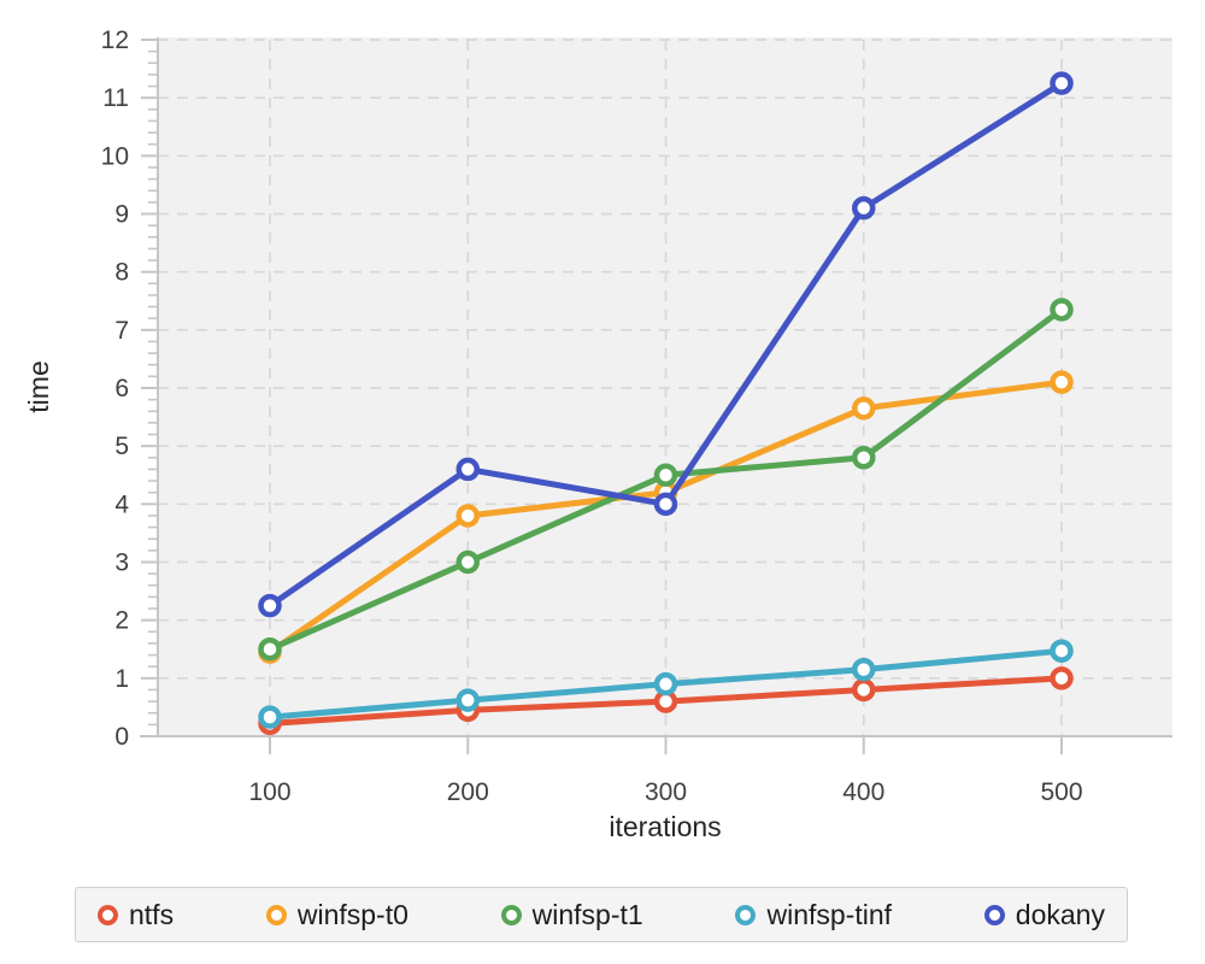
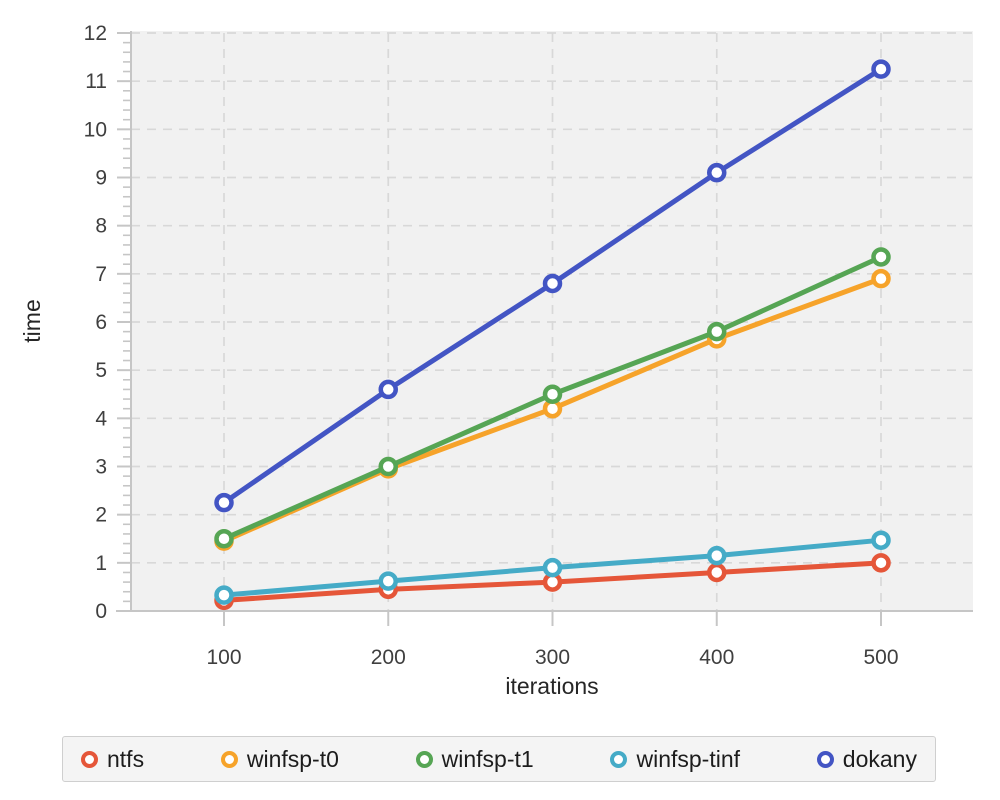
winfsp-t0/200: 3.8 -> 3.0
dokany/300: 4.0 -> 6.8
winfsp-t1/400: 4.8 -> 5.8
winfsp-t0/500: 6.1 -> 6.9
